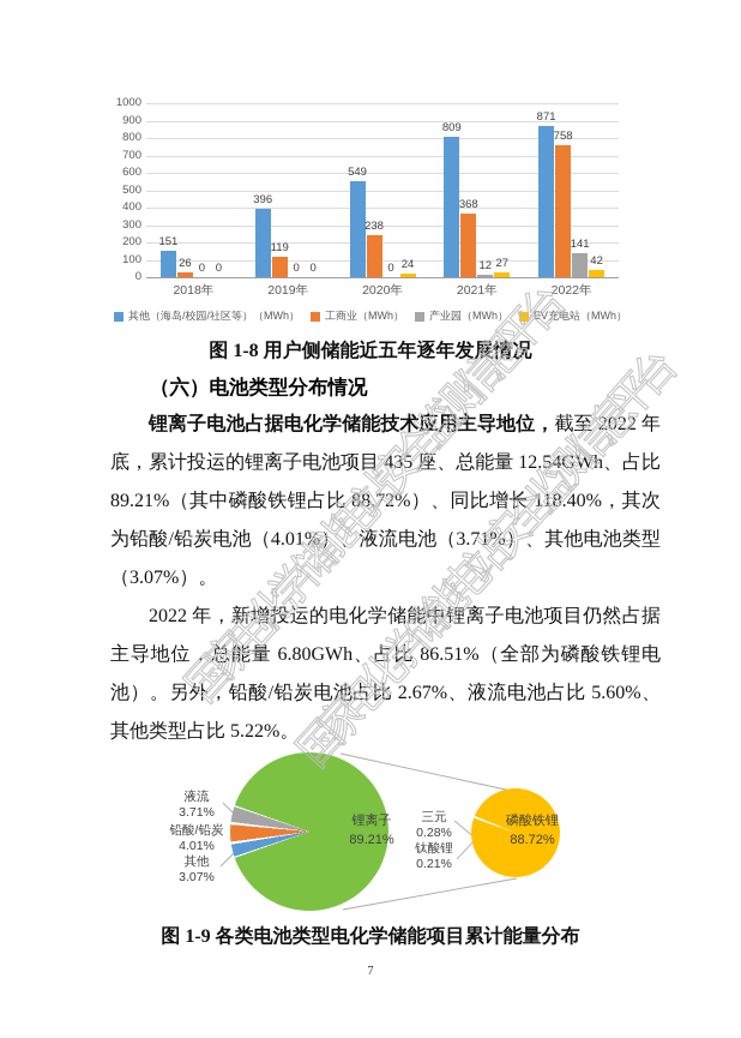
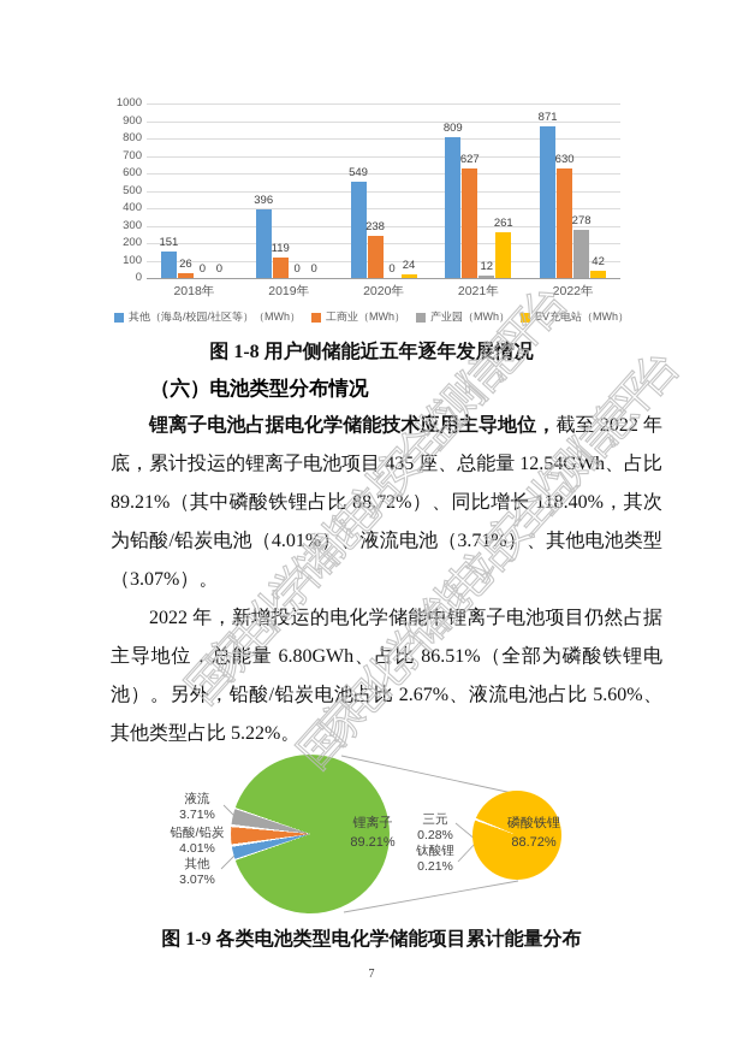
图 1-8 用户侧储能近五年逐年发展情况/工商业（MWh）/2021年: 368 -> 627
图 1-8 用户侧储能近五年逐年发展情况/EV充电站（MWh）/2021年: 27 -> 261
图 1-8 用户侧储能近五年逐年发展情况/工商业（MWh）/2022年: 758 -> 630
图 1-8 用户侧储能近五年逐年发展情况/产业园（MWh）/2022年: 141 -> 278
